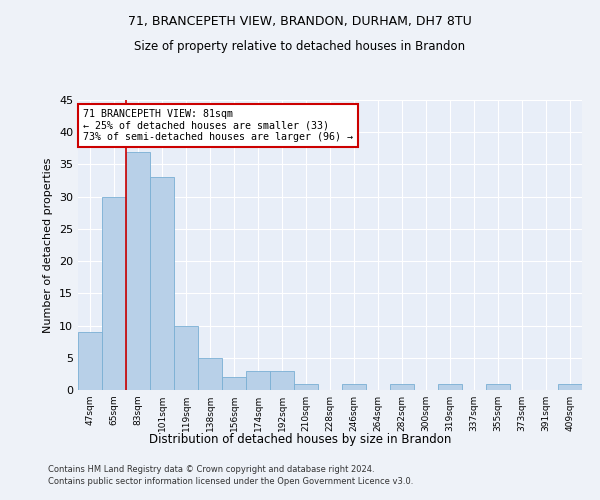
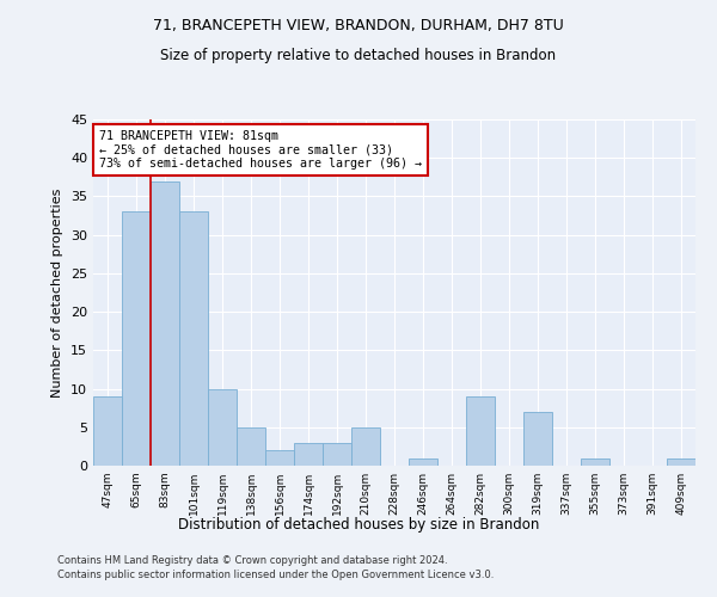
65sqm: 30 -> 33
210sqm: 1 -> 5
282sqm: 1 -> 9
319sqm: 1 -> 7
